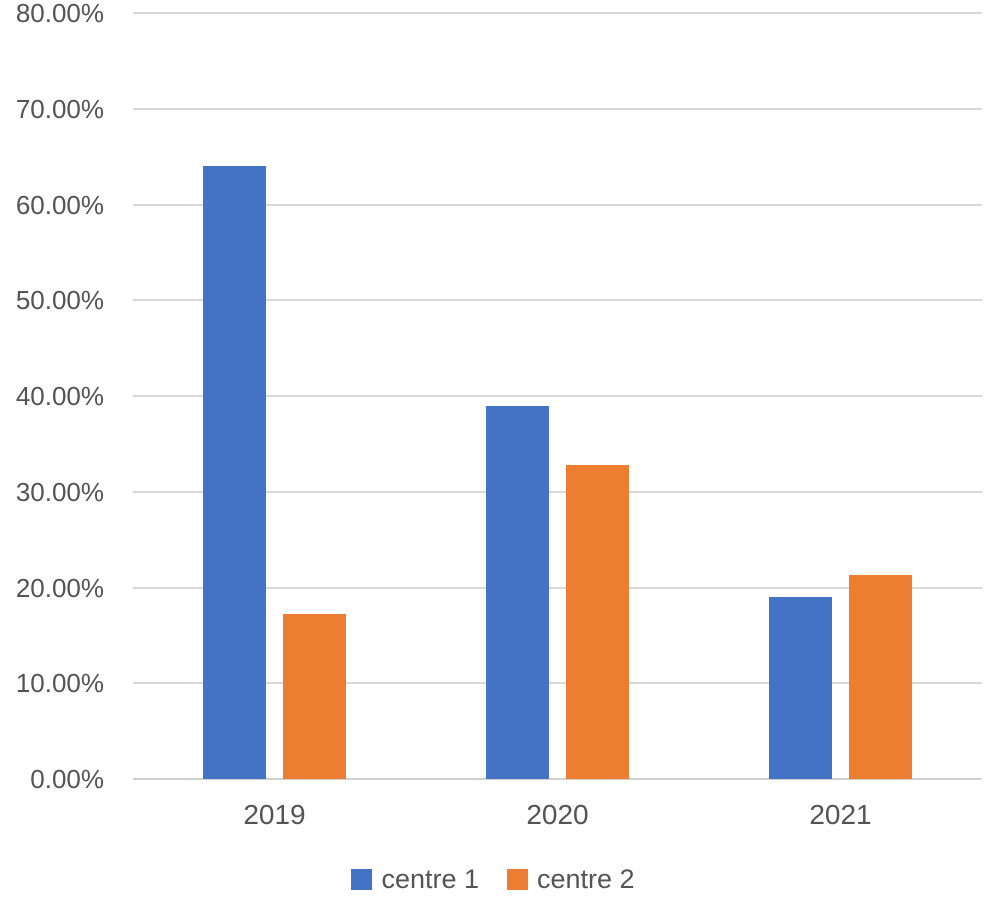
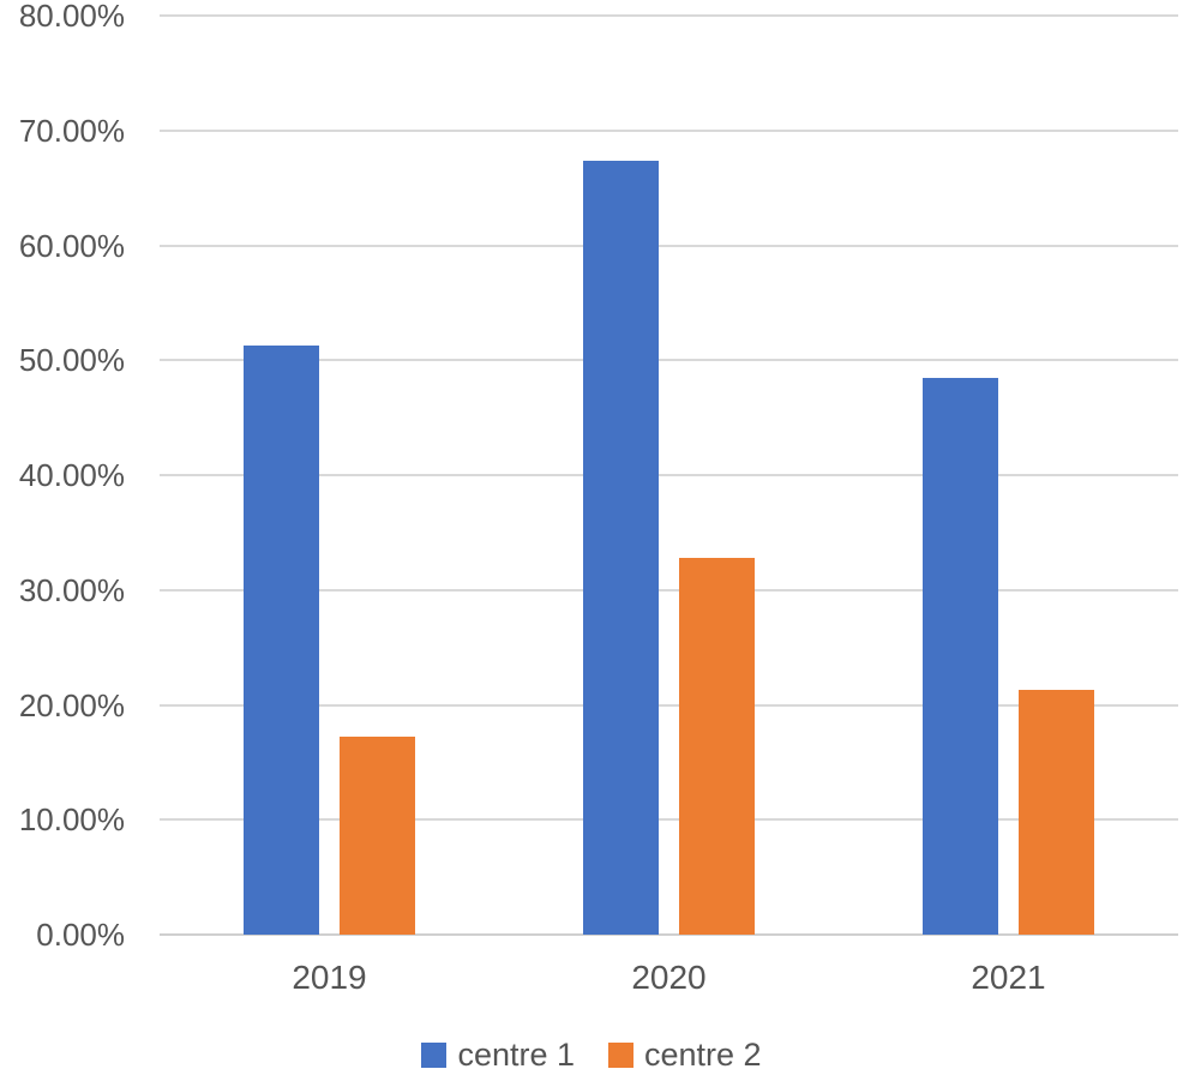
centre 1/2019: 64% -> 51%
centre 1/2020: 39% -> 67%
centre 1/2021: 19% -> 48%
